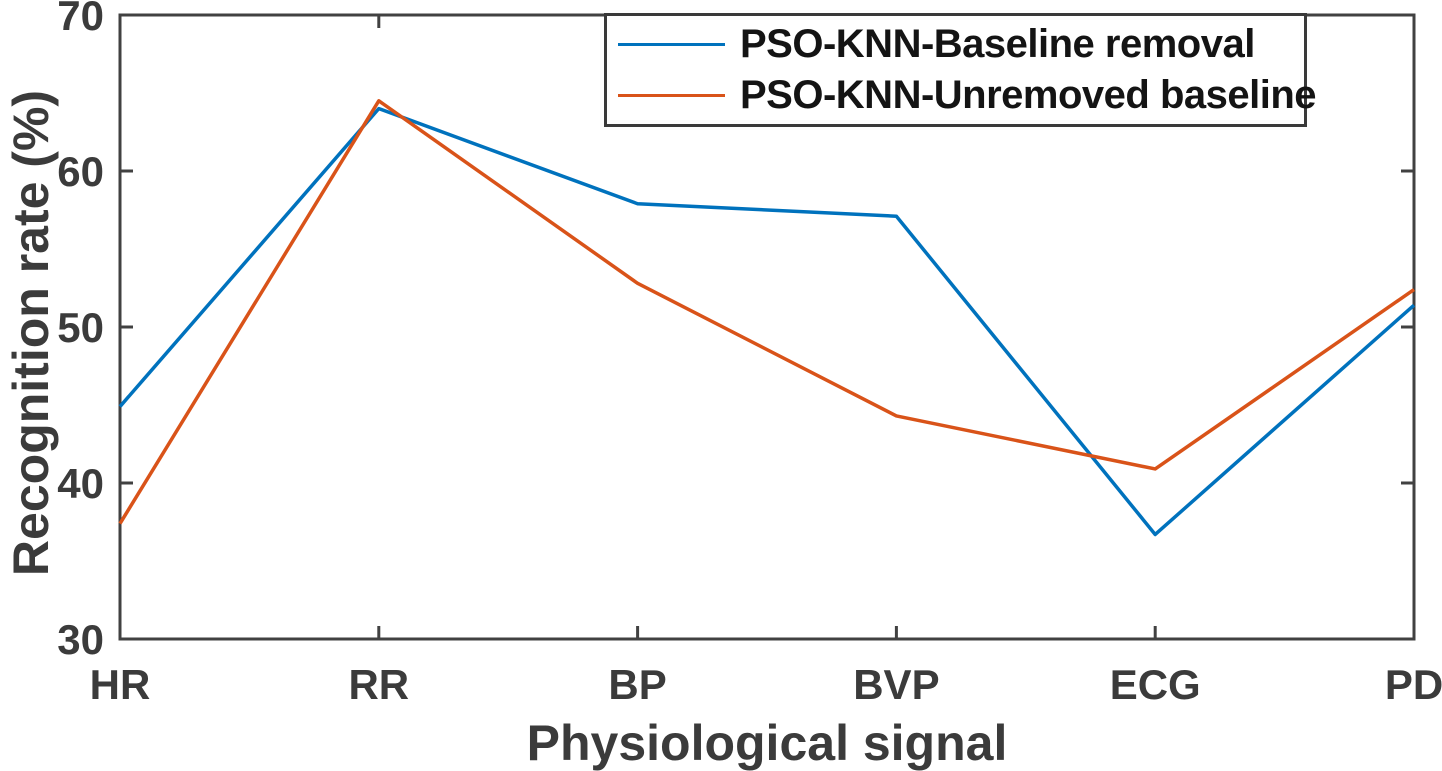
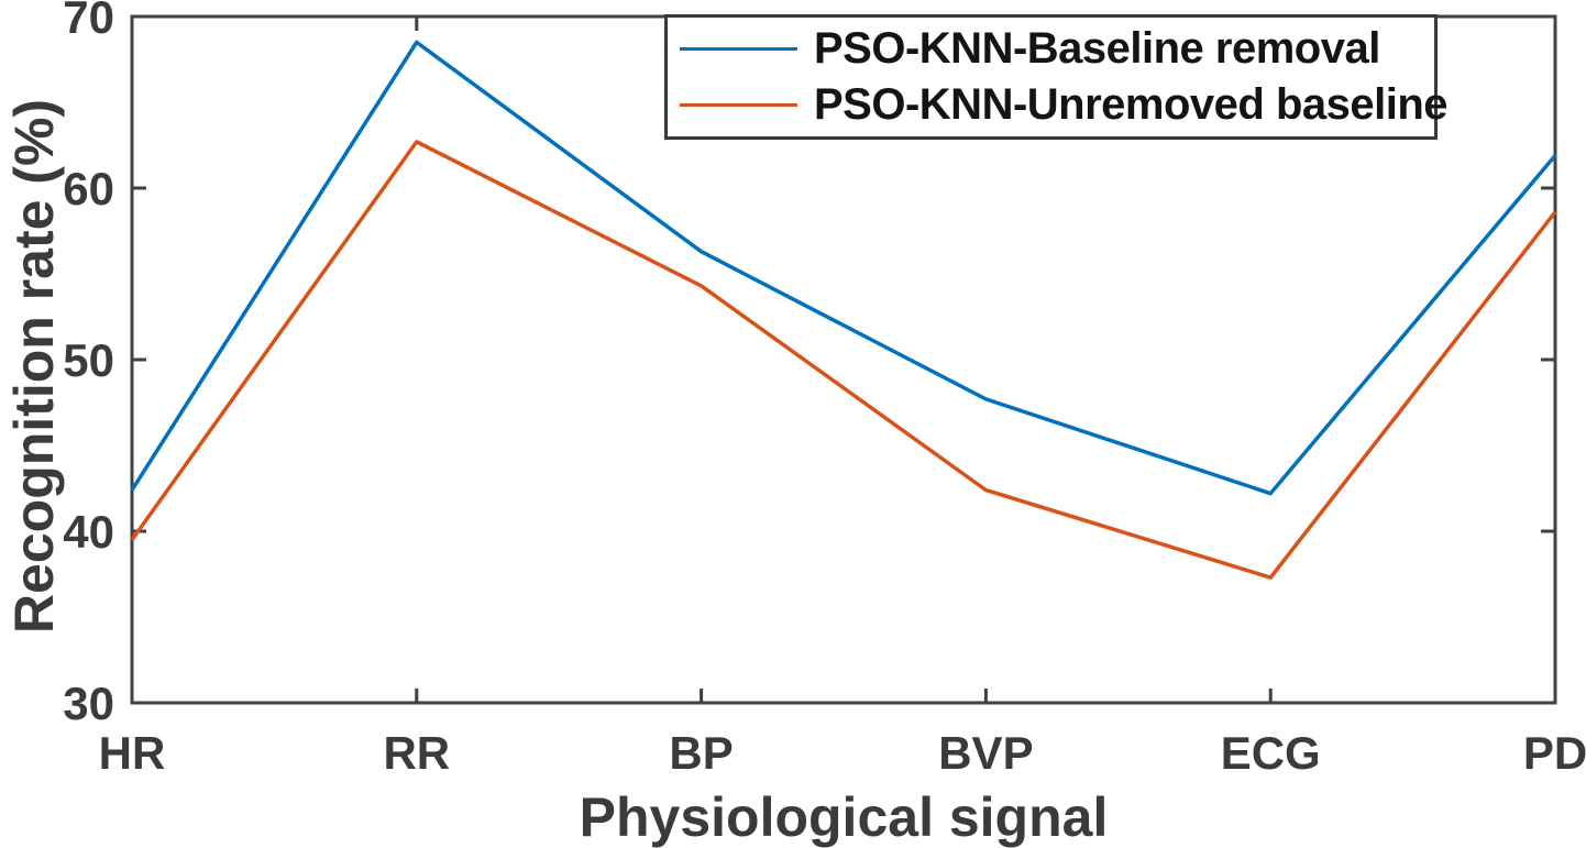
PSO-KNN-Baseline removal/HR: 44.9 -> 42.4
PSO-KNN-Unremoved baseline/HR: 37.4 -> 39.5
PSO-KNN-Baseline removal/RR: 64.0 -> 68.5
PSO-KNN-Unremoved baseline/RR: 64.5 -> 62.7
PSO-KNN-Baseline removal/BP: 57.9 -> 56.3
PSO-KNN-Unremoved baseline/BP: 52.8 -> 54.3
PSO-KNN-Baseline removal/BVP: 57.1 -> 47.7
PSO-KNN-Unremoved baseline/BVP: 44.3 -> 42.4
PSO-KNN-Baseline removal/ECG: 36.7 -> 42.2
PSO-KNN-Unremoved baseline/ECG: 40.9 -> 37.3
PSO-KNN-Baseline removal/PD: 51.4 -> 61.9
PSO-KNN-Unremoved baseline/PD: 52.4 -> 58.6
